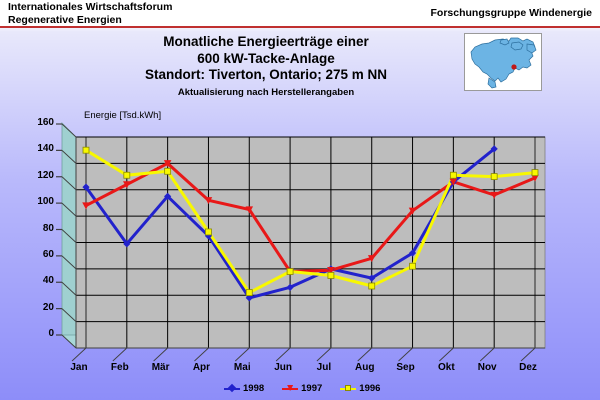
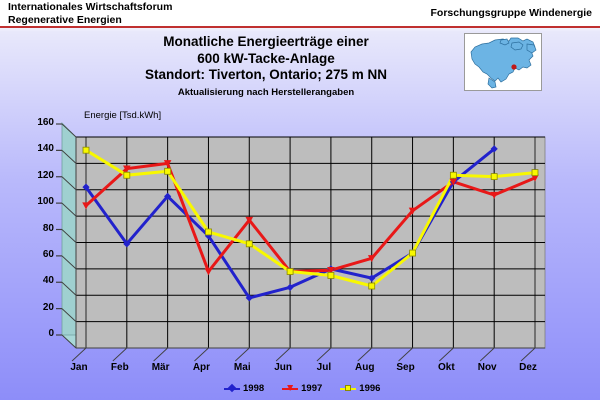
1997/Feb: 124 -> 136
1997/Apr: 112 -> 58
1997/Mai: 105 -> 97
1996/Mai: 42 -> 79
1996/Sep: 62 -> 72
